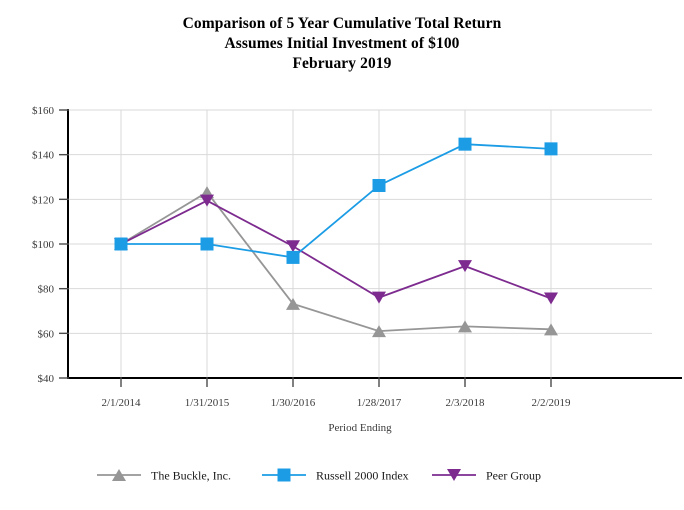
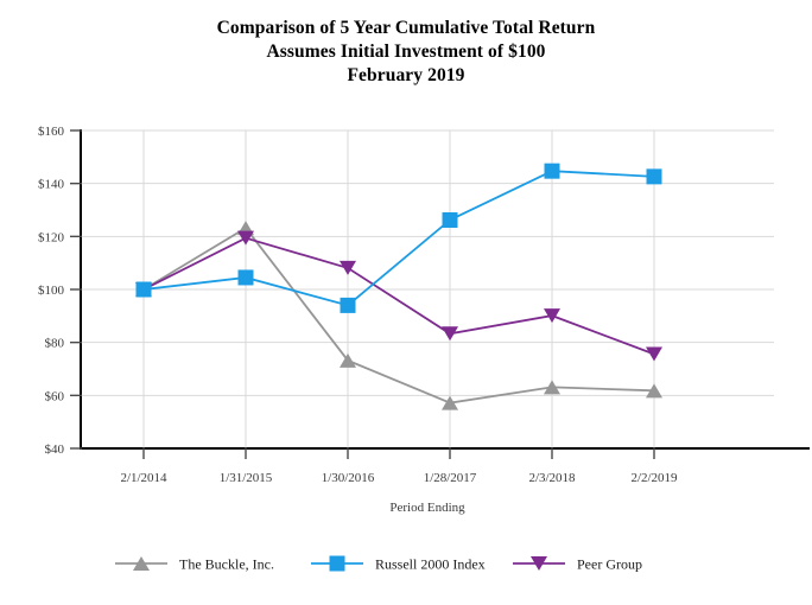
Russell 2000 Index/1/31/2015: $100 -> $104
Peer Group/1/30/2016: $99 -> $108
The Buckle, Inc./1/28/2017: $61 -> $57
Peer Group/1/28/2017: $76 -> $83
